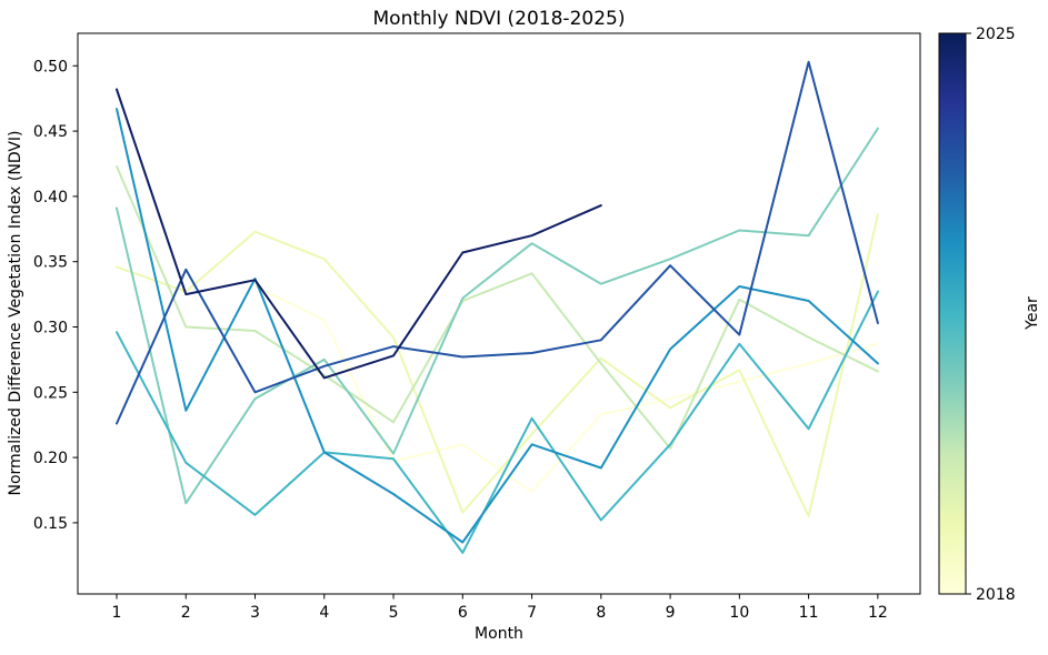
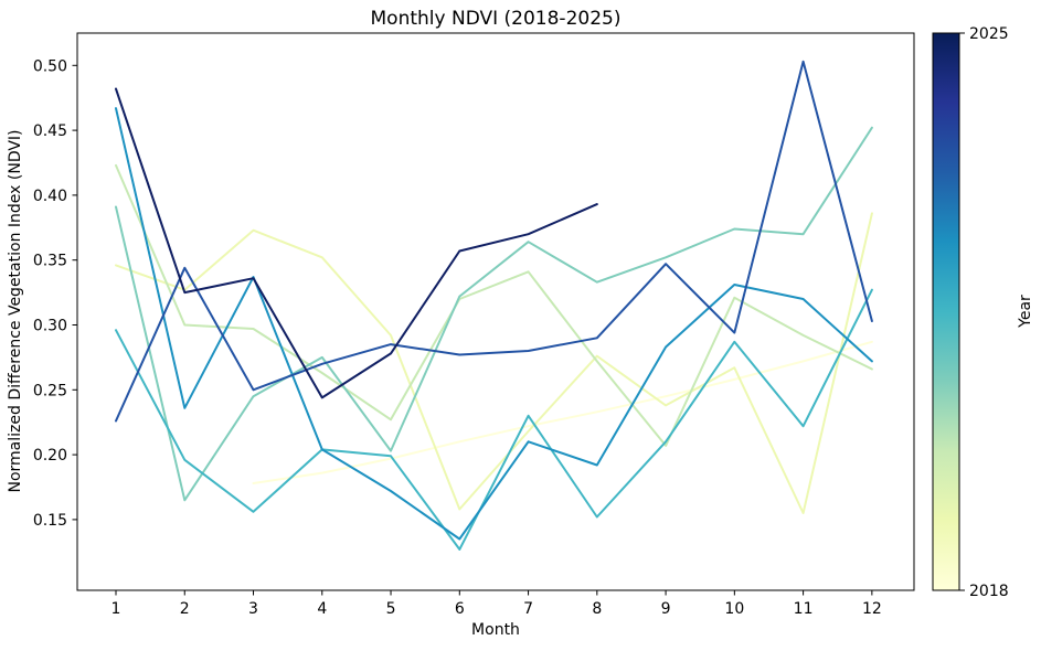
2018/3: 0.331 -> 0.178
2018/4: 0.305 -> 0.186
2025/4: 0.261 -> 0.244
2018/7: 0.174 -> 0.222
